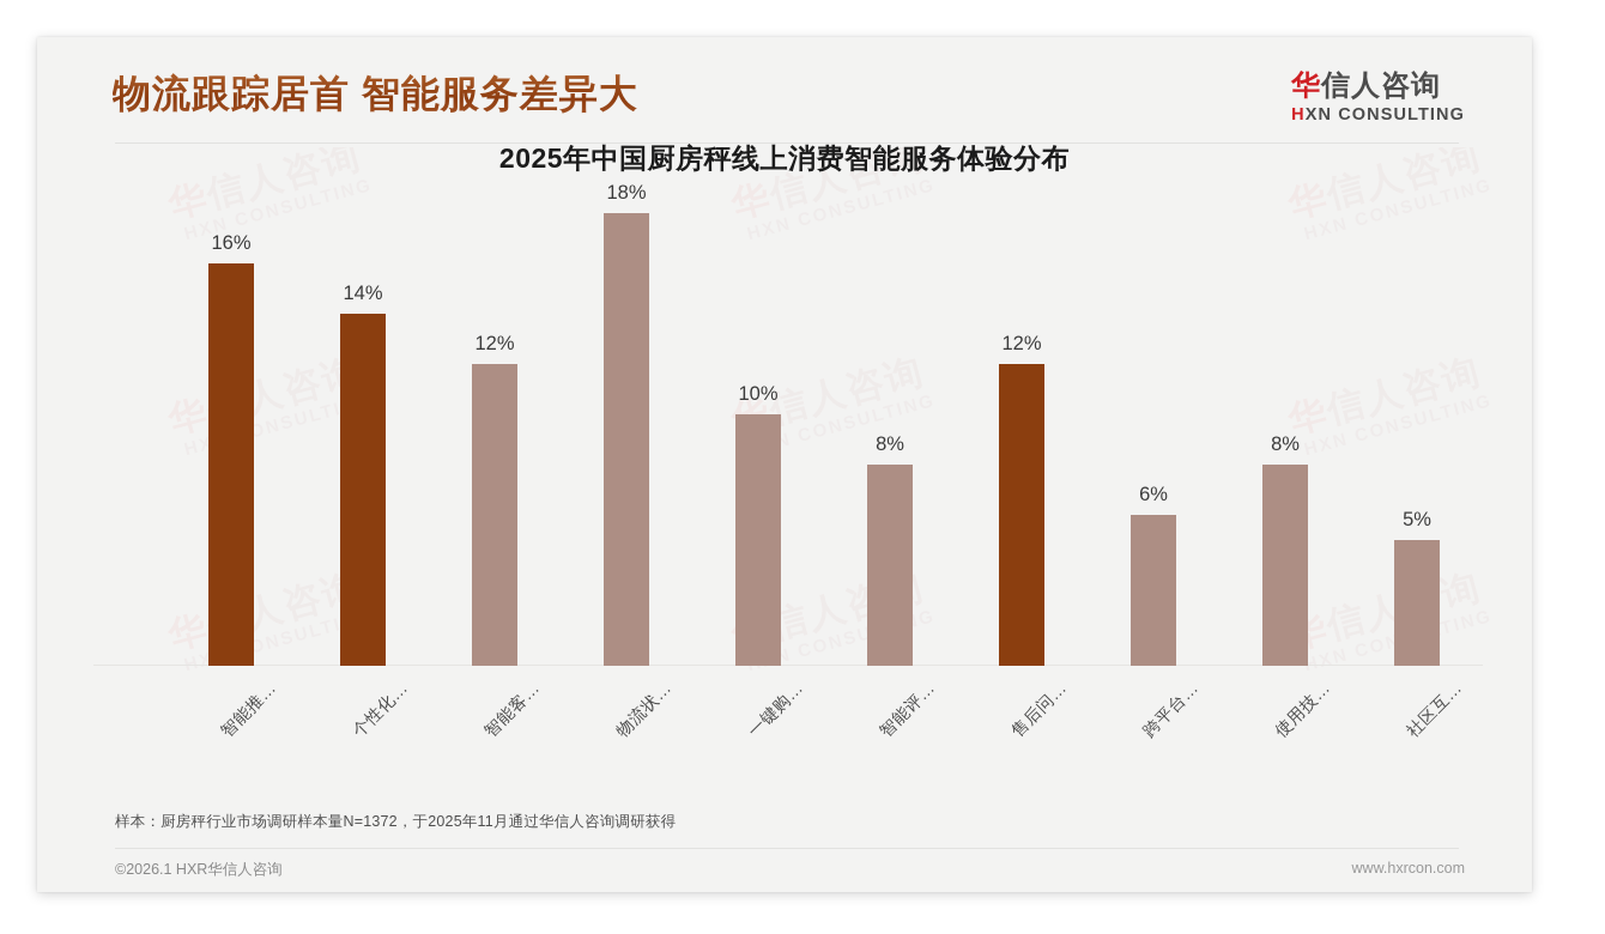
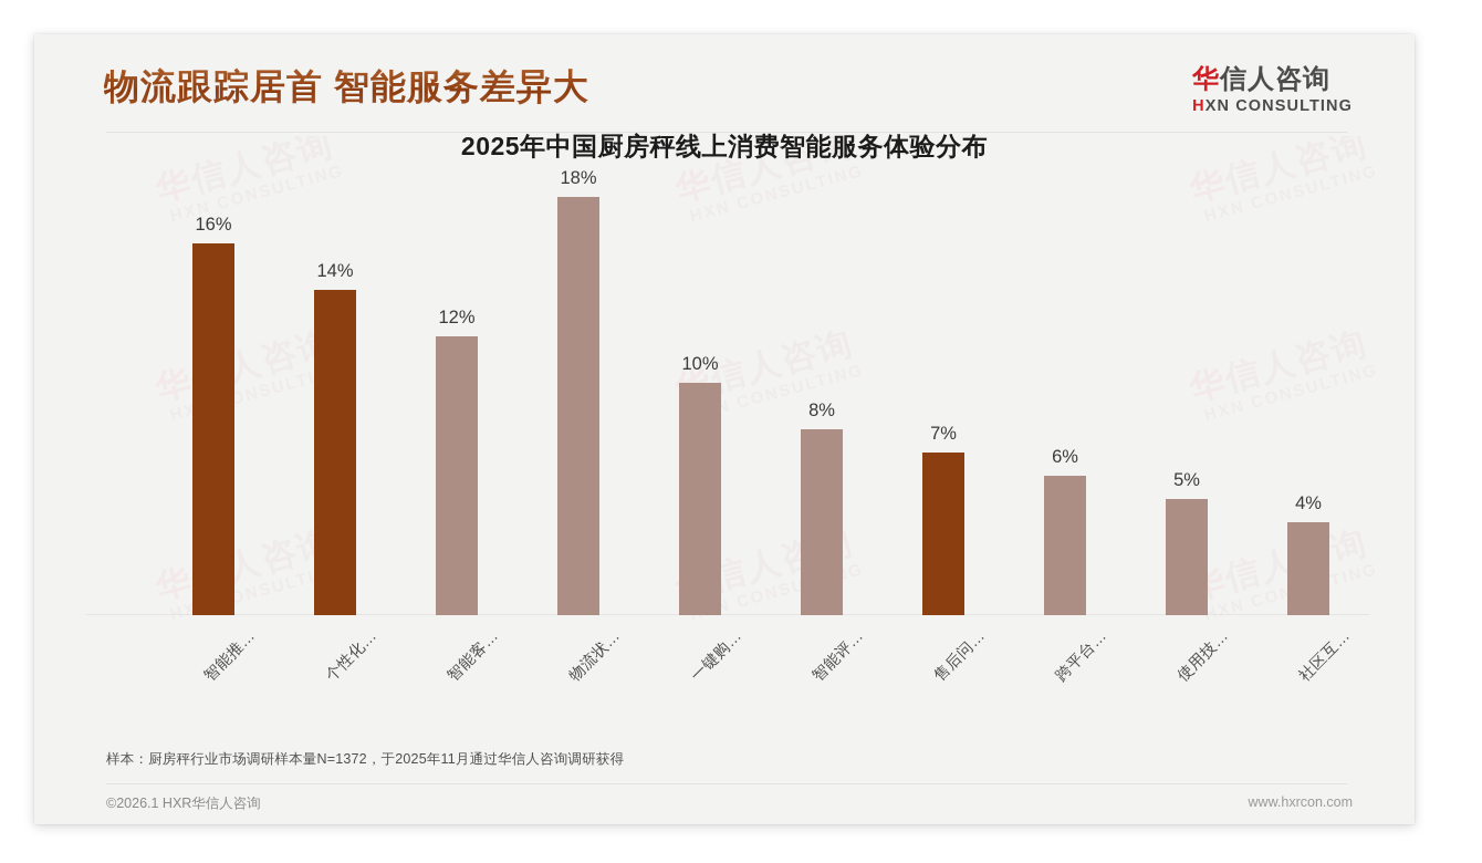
售后问…: 12% -> 7%
使用技…: 8% -> 5%
社区互…: 5% -> 4%
